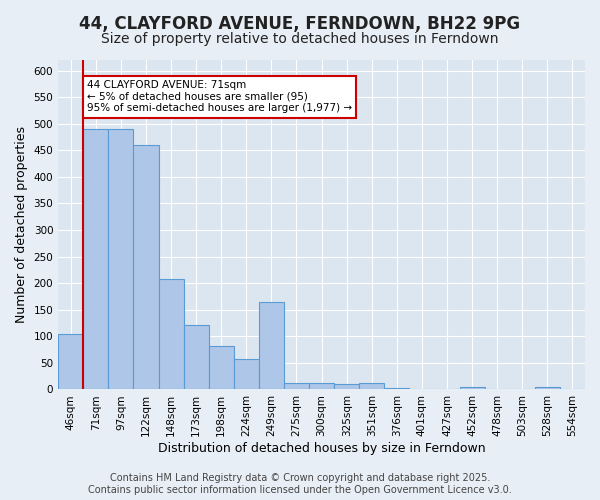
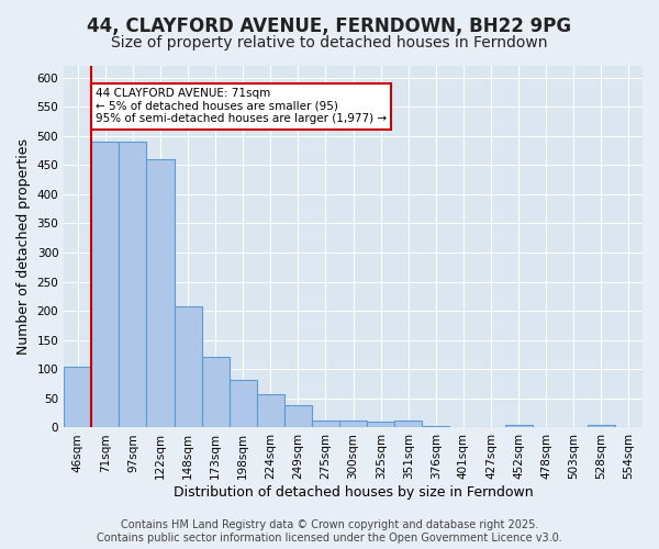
249sqm: 164 -> 38
